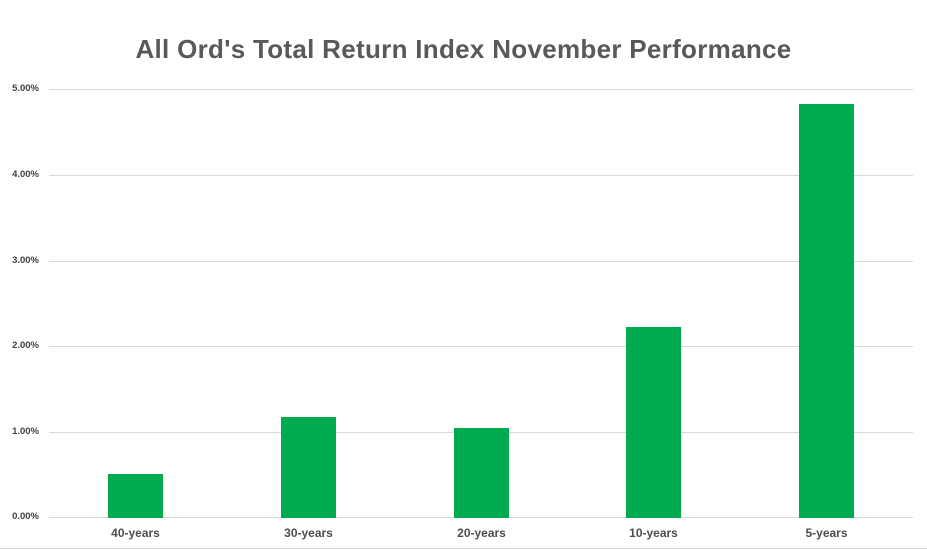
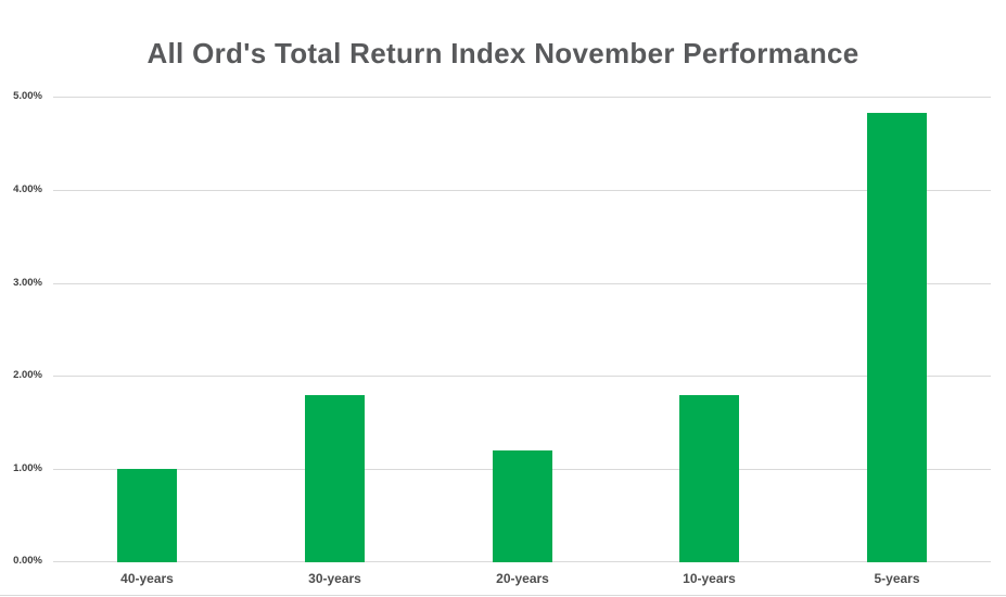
40-years: 0.5% -> 1.0%
30-years: 1.2% -> 1.8%
20-years: 1.1% -> 1.2%
10-years: 2.2% -> 1.8%
